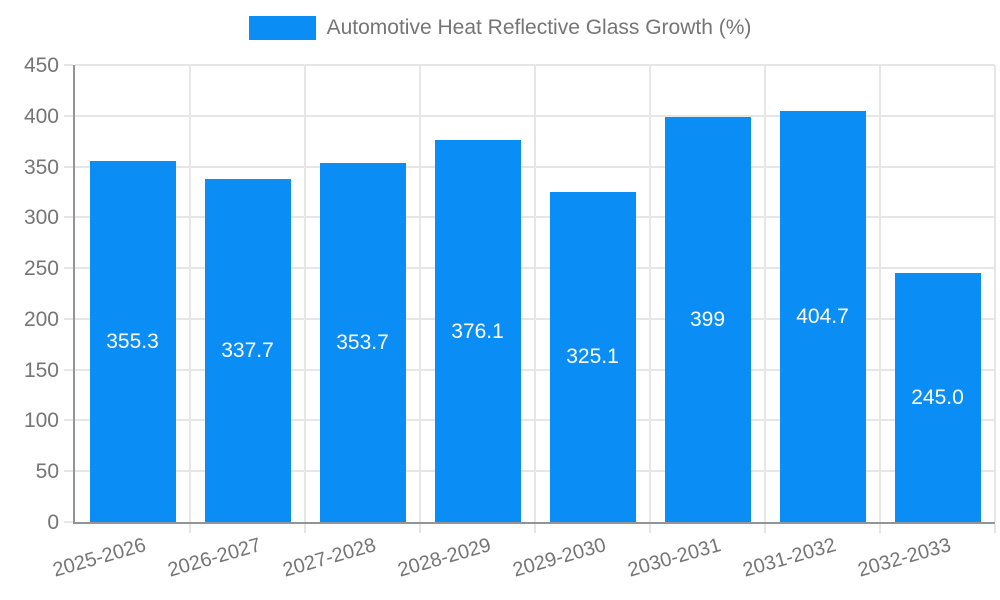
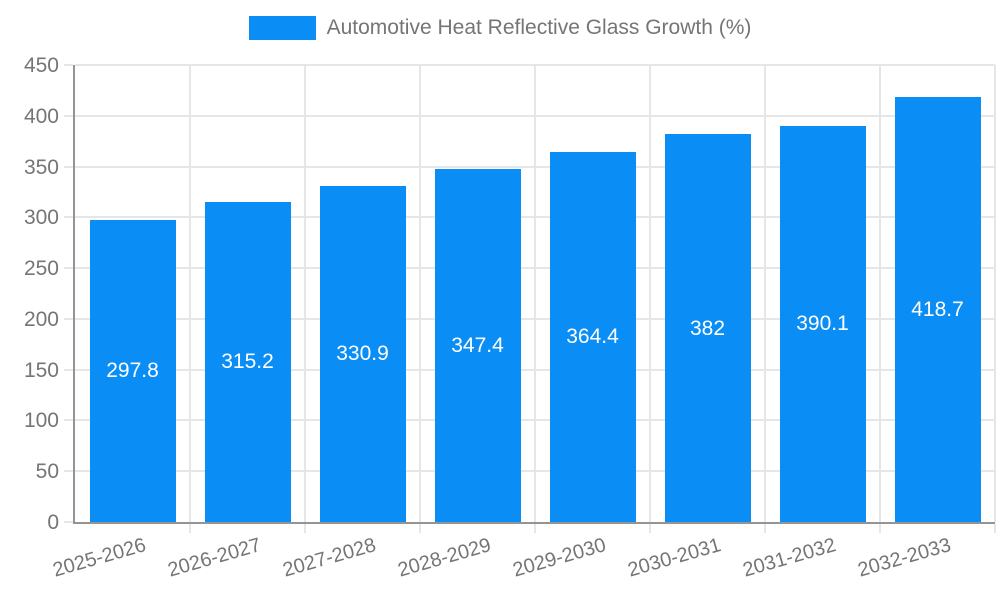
2025-2026: 355.3 -> 297.8
2026-2027: 337.7 -> 315.2
2027-2028: 353.7 -> 330.9
2028-2029: 376.1 -> 347.4
2029-2030: 325.1 -> 364.4
2030-2031: 399 -> 382
2031-2032: 404.7 -> 390.1
2032-2033: 245.0 -> 418.7
